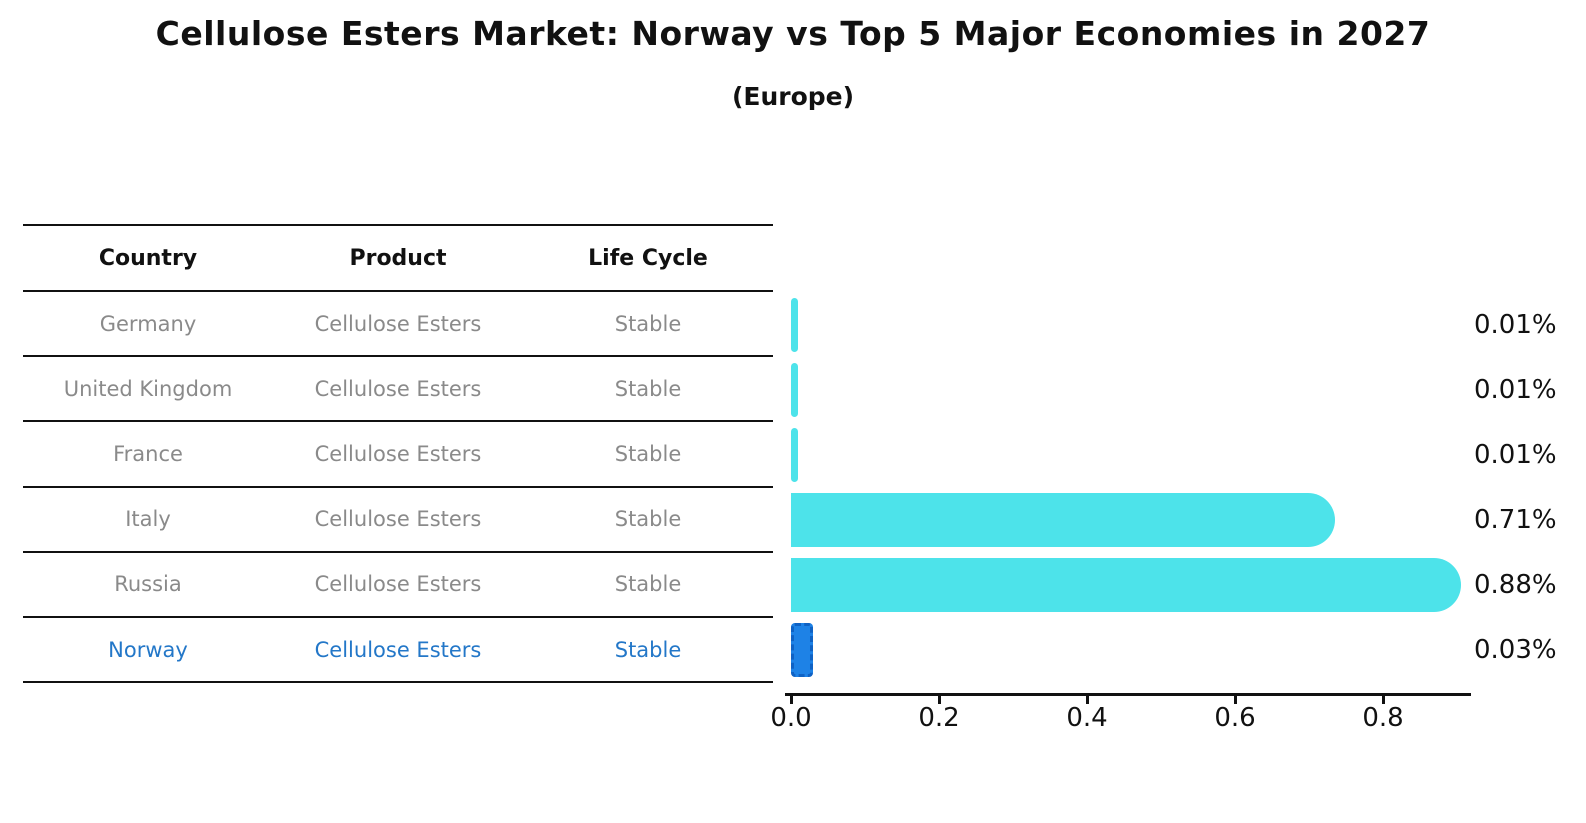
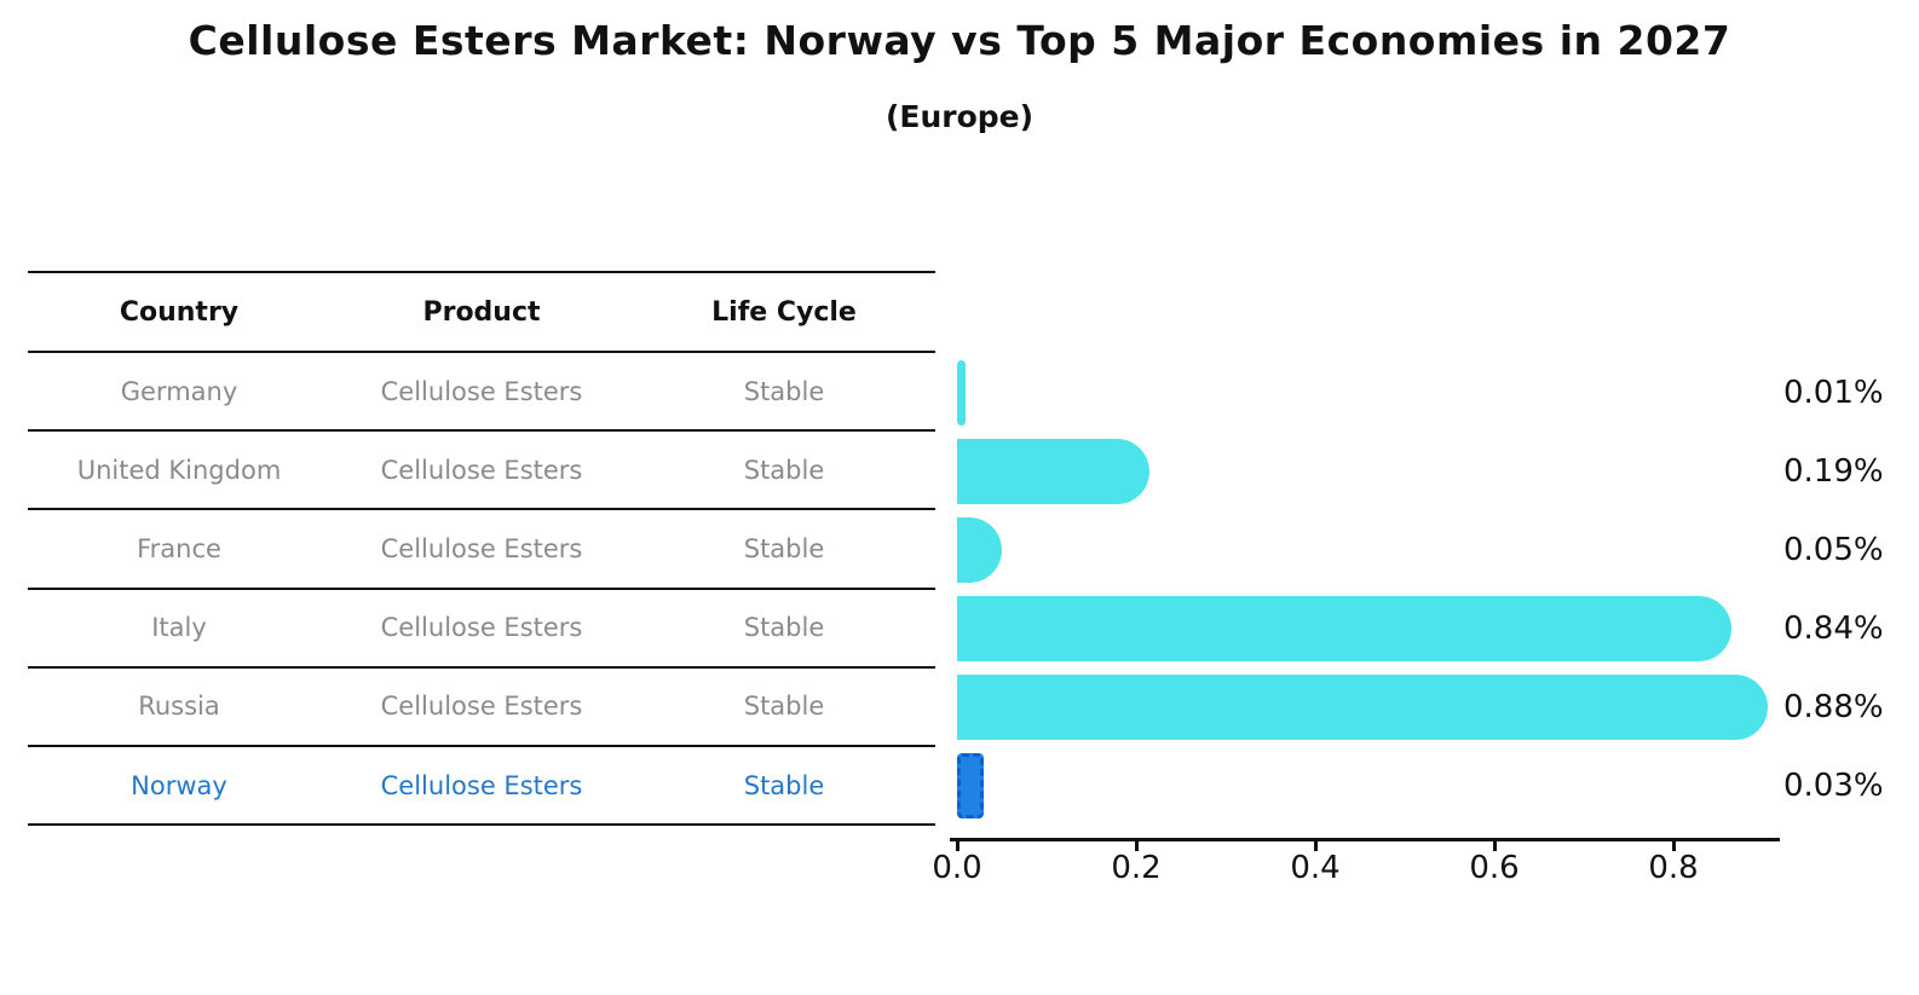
United Kingdom: 0.01% -> 0.19%
France: 0.01% -> 0.05%
Italy: 0.71% -> 0.84%
